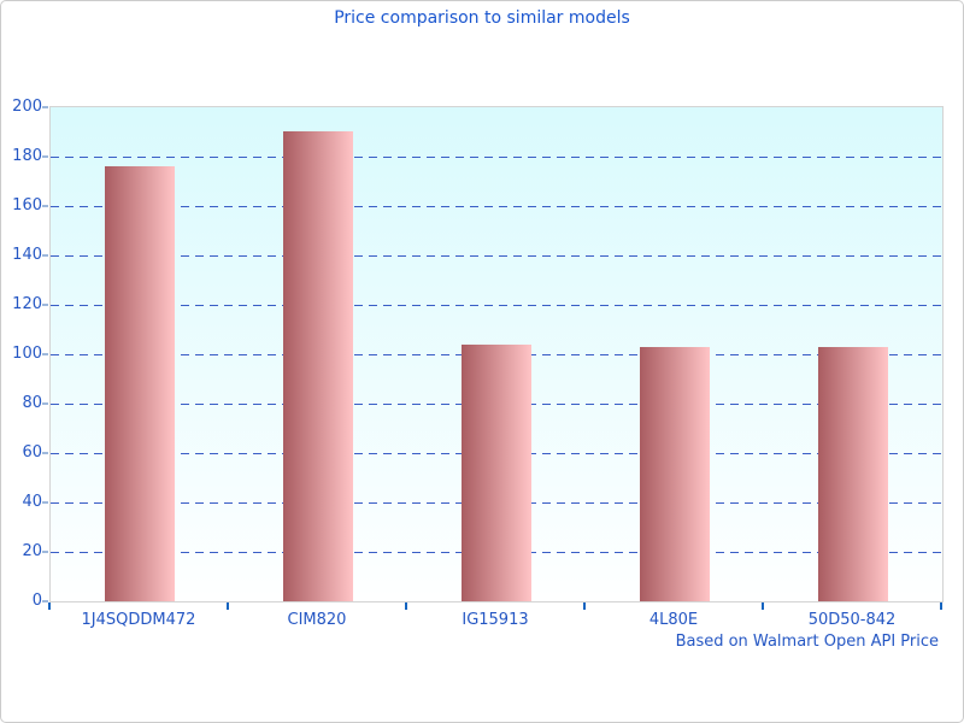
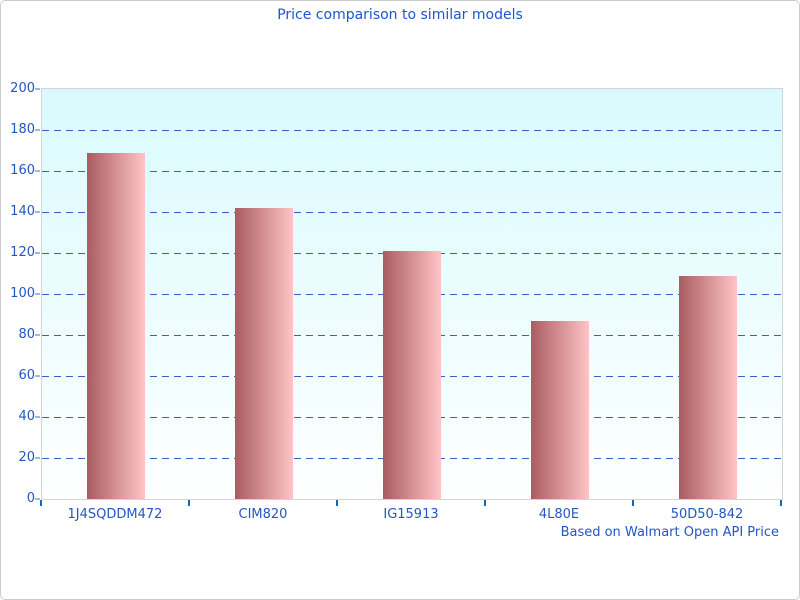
1J4SQDDM472: 176 -> 169
CIM820: 190 -> 142
IG15913: 104 -> 121
4L80E: 103 -> 87
50D50-842: 103 -> 109
